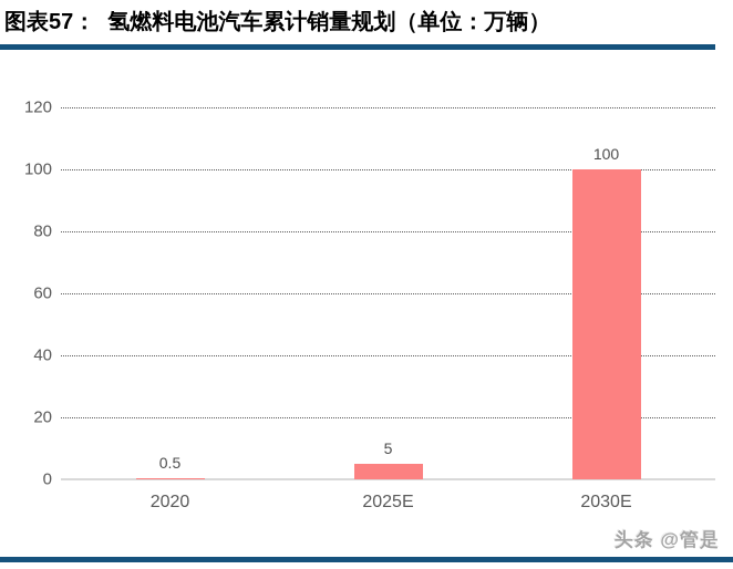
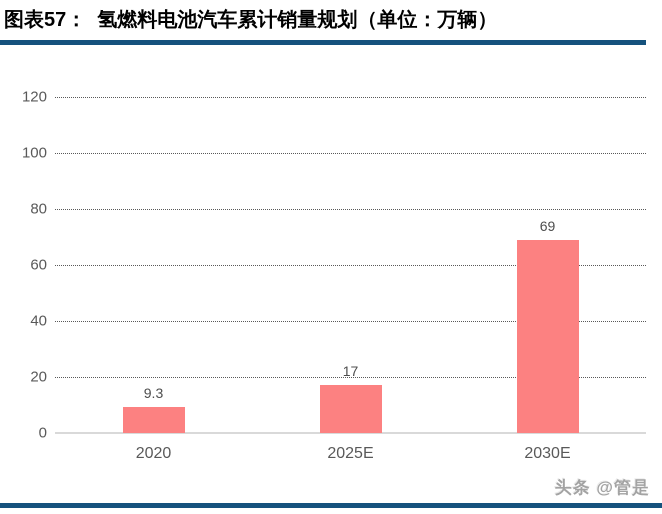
2020: 0.5 -> 9.3
2025E: 5 -> 17
2030E: 100 -> 69
